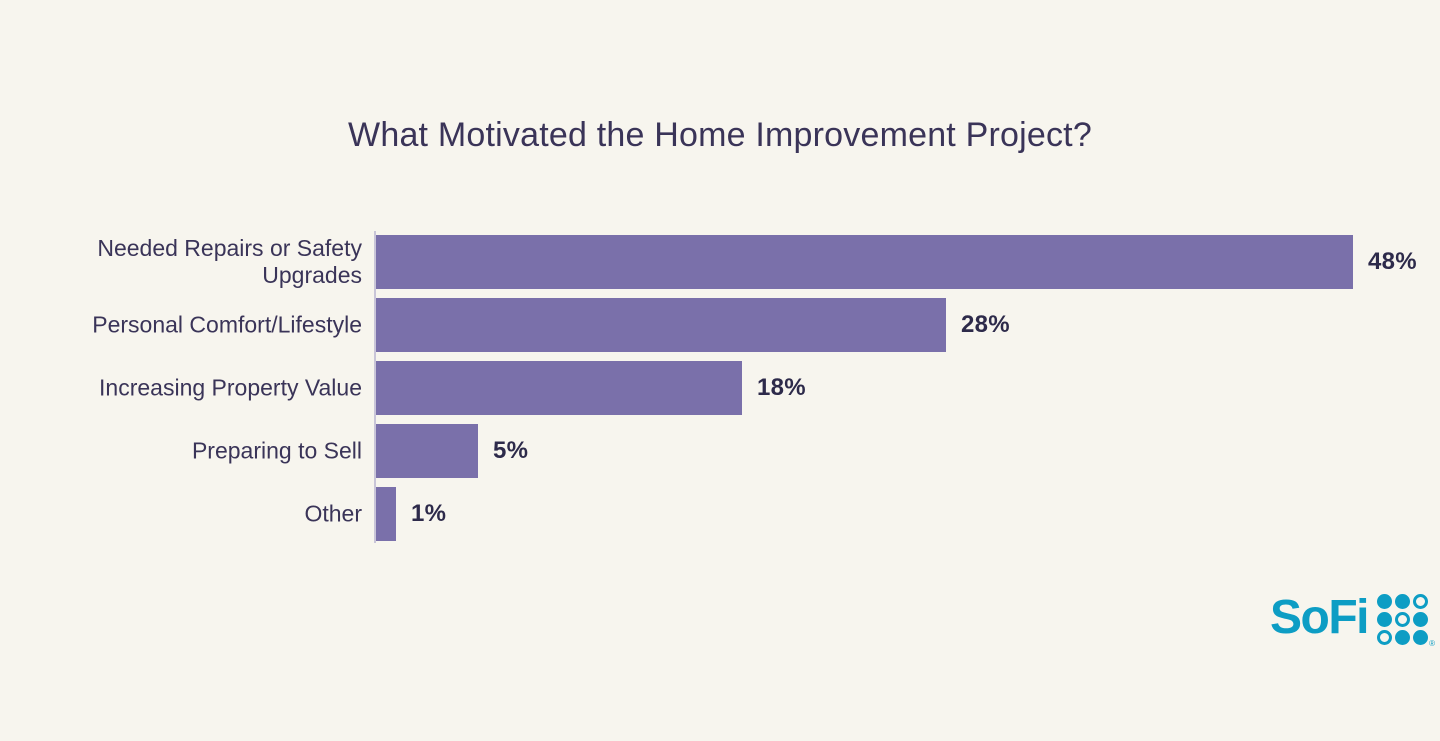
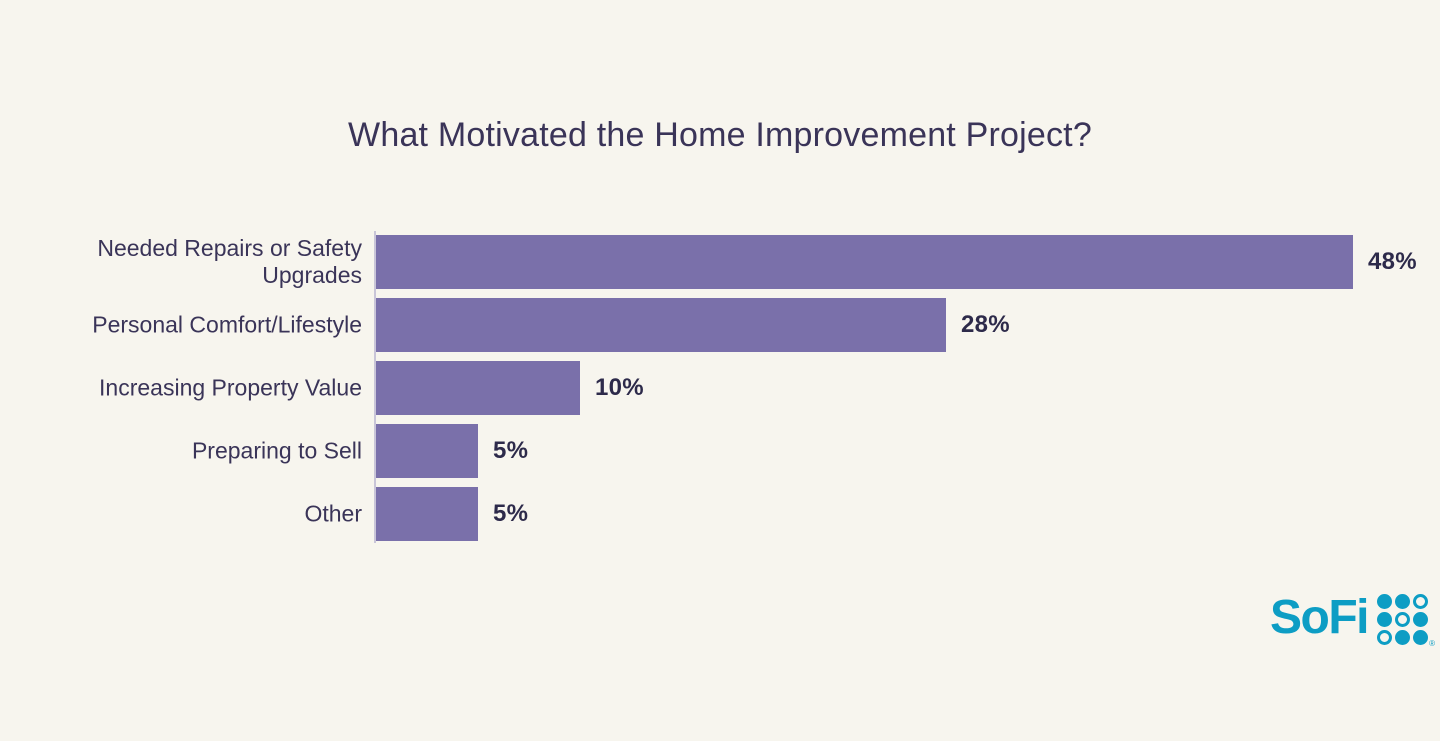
Increasing Property Value: 18% -> 10%
Other: 1% -> 5%
